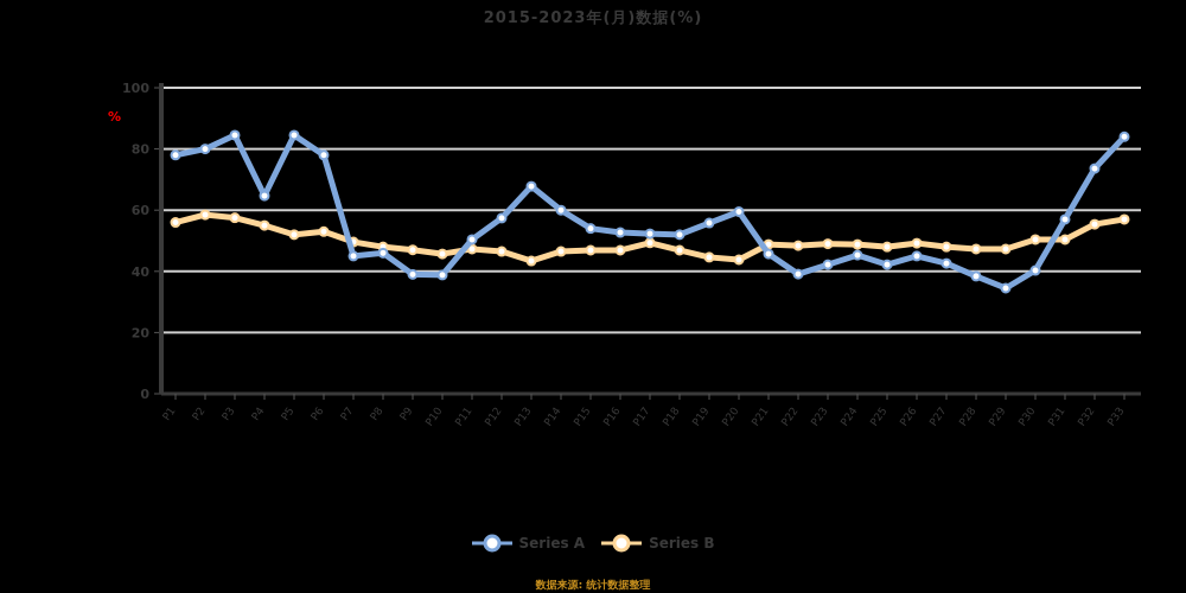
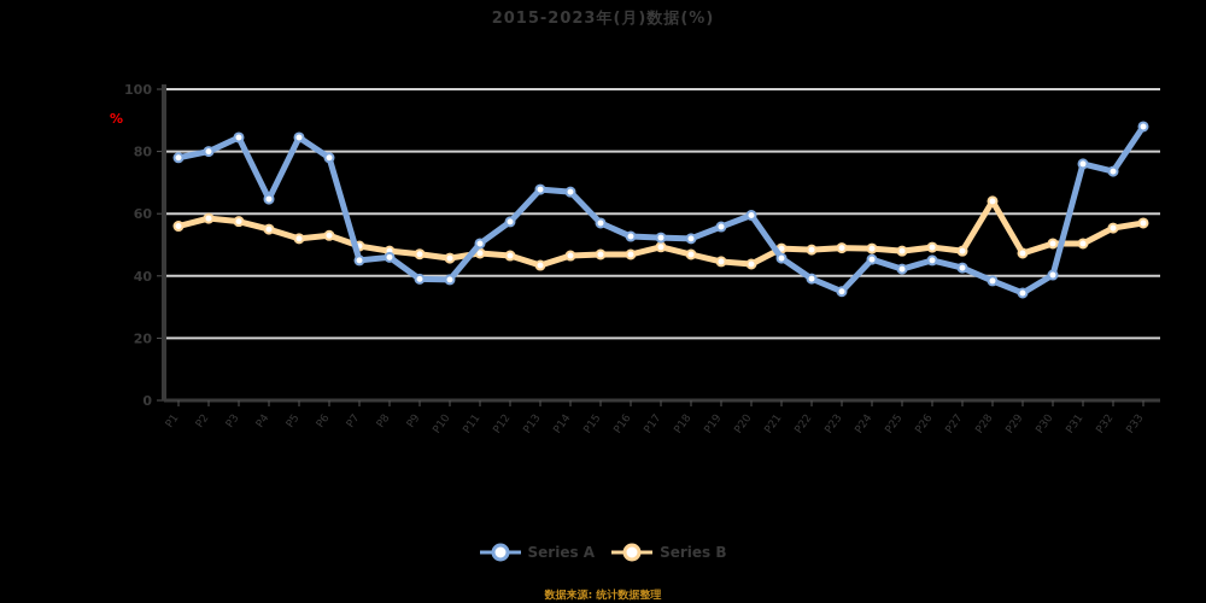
Series A/P14: 60 -> 67
Series A/P15: 54 -> 57
Series A/P23: 42 -> 35
Series B/P28: 47 -> 64
Series A/P31: 57 -> 76
Series A/P33: 84 -> 88
